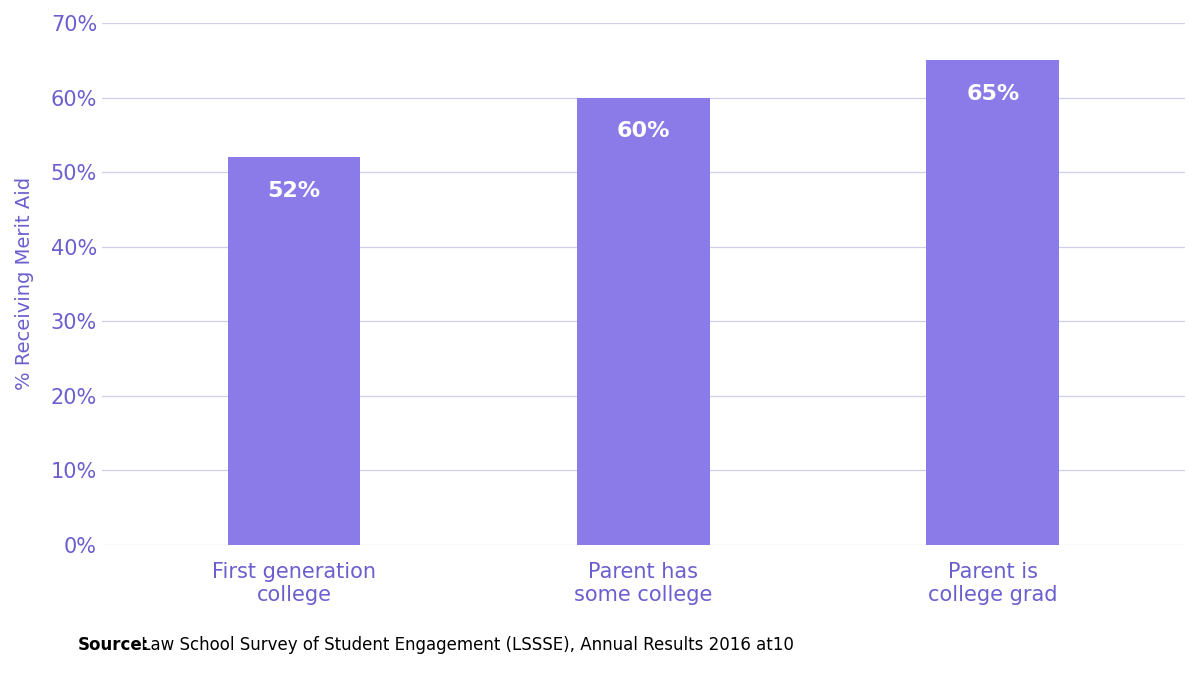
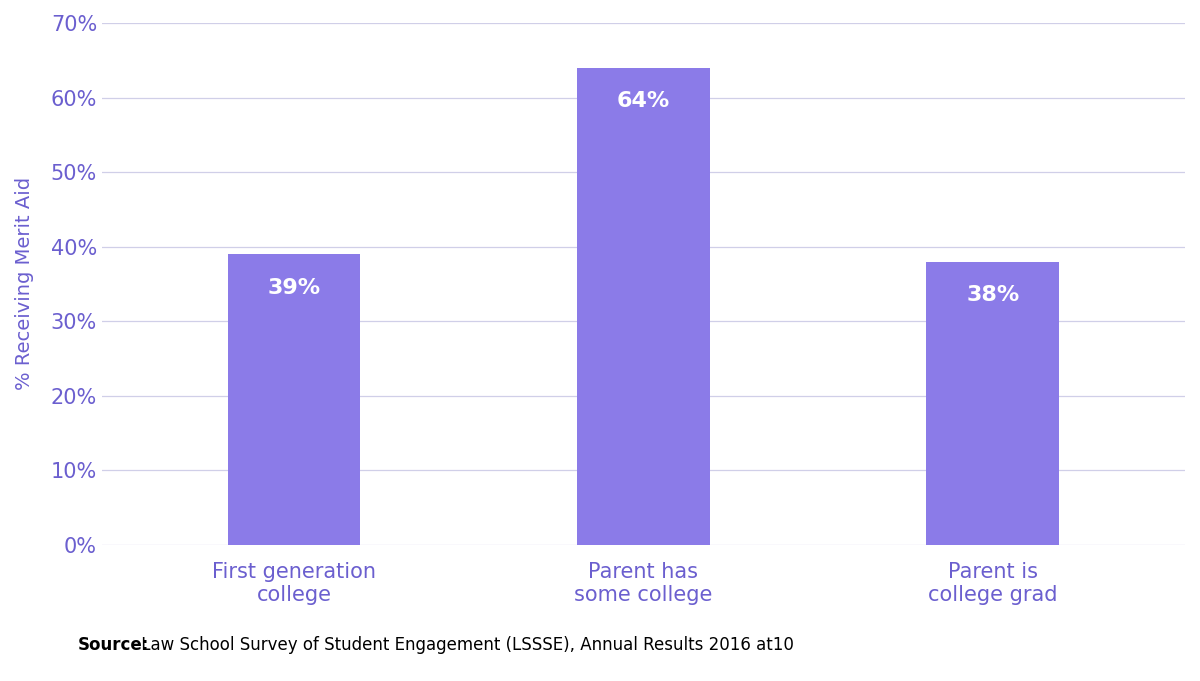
First generation college: 52% -> 39%
Parent has some college: 60% -> 64%
Parent is college grad: 65% -> 38%
